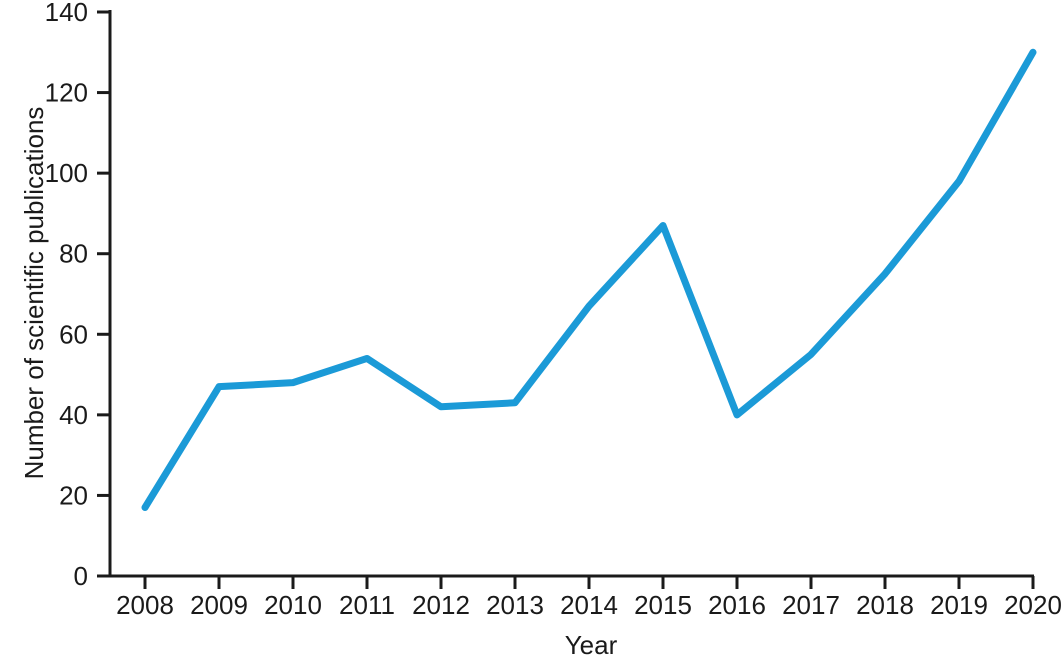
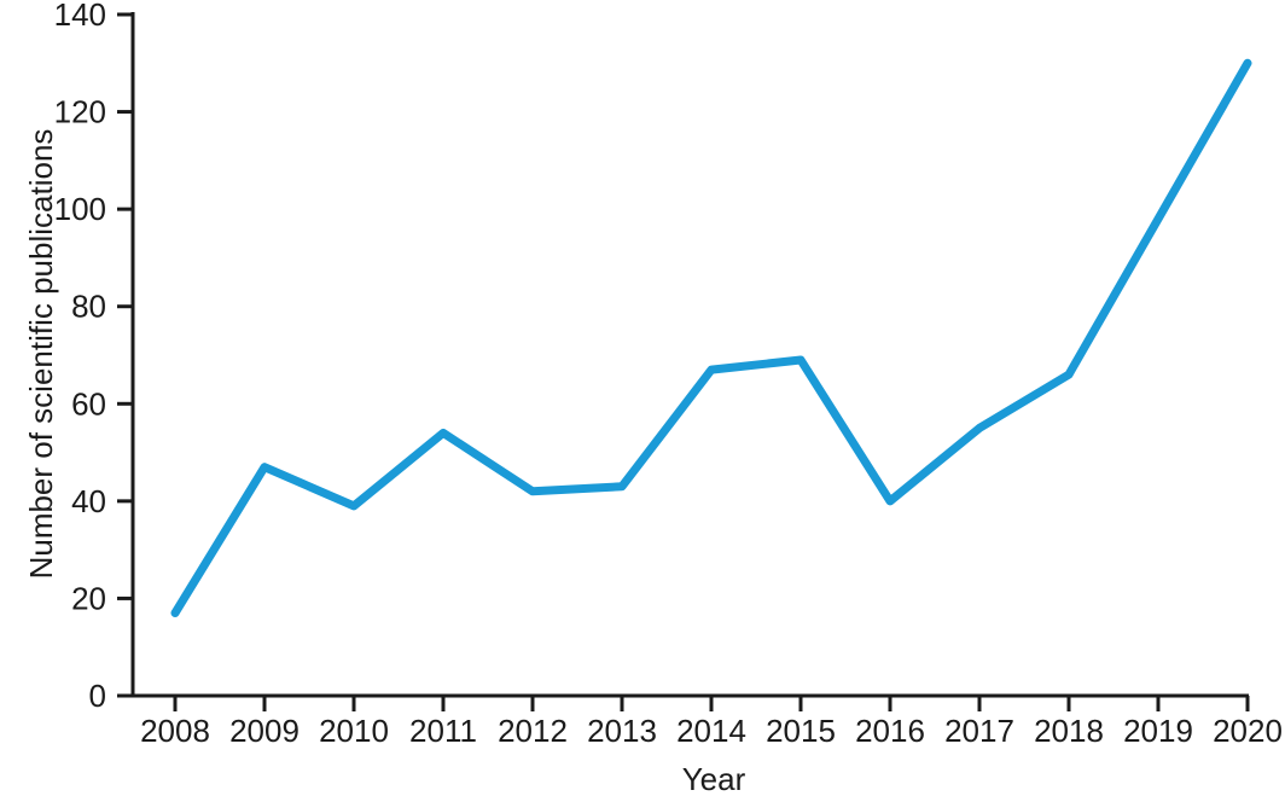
2010: 48 -> 39
2015: 87 -> 69
2018: 75 -> 66
